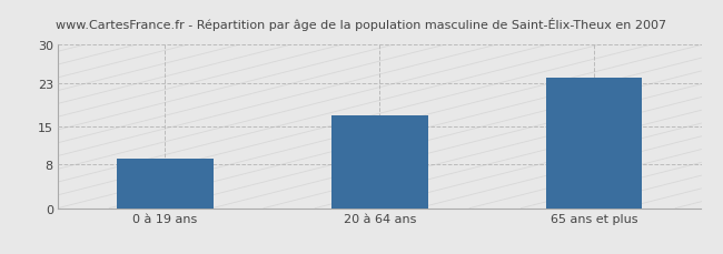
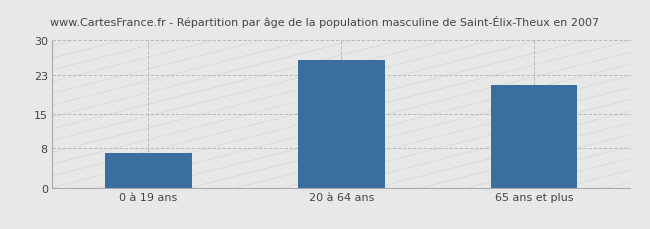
0 à 19 ans: 9 -> 7
20 à 64 ans: 17 -> 26
65 ans et plus: 24 -> 21
